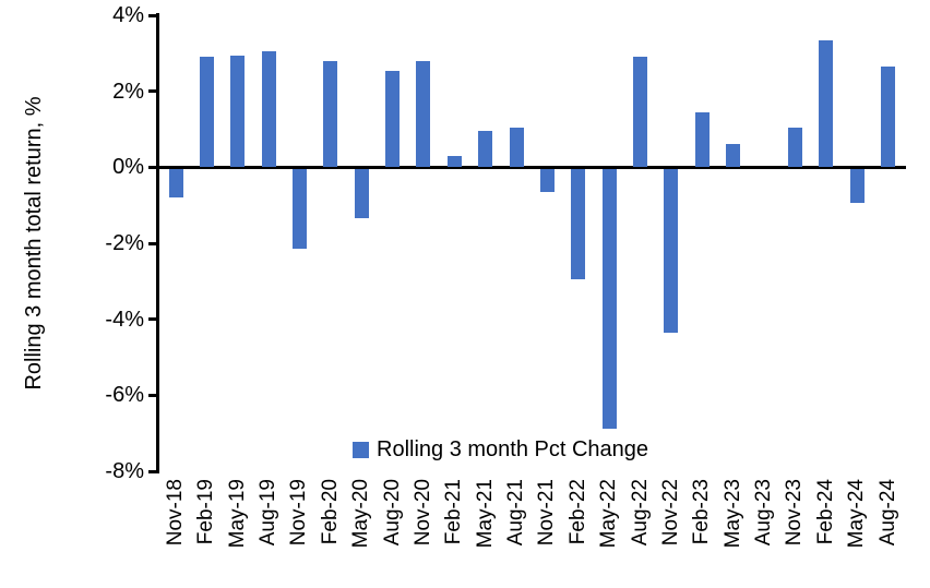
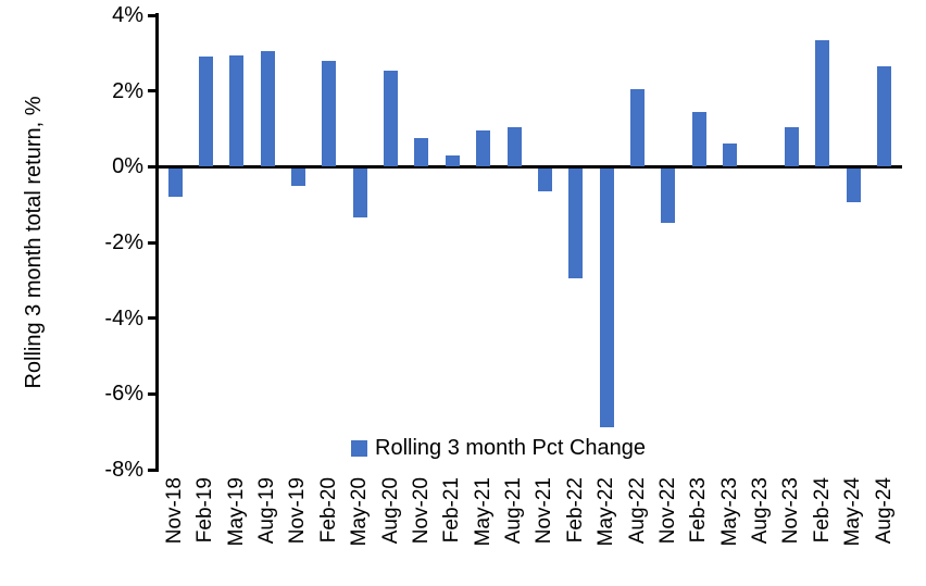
Nov-19: -2.1% -> -0.5%
Nov-20: 2.8% -> 0.8%
Aug-22: 2.9% -> 2.0%
Nov-22: -4.3% -> -1.4%
